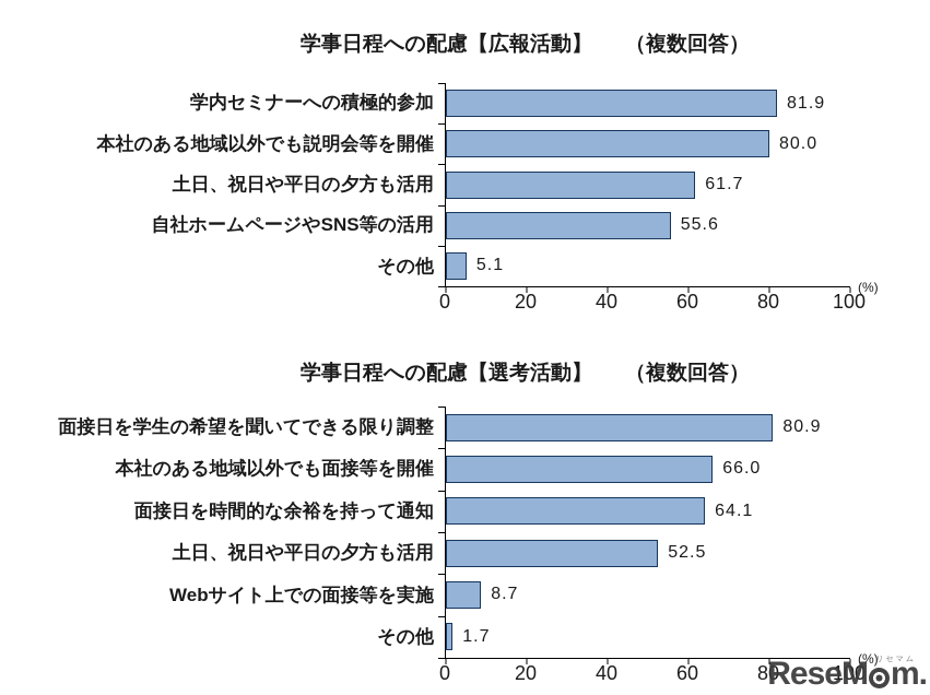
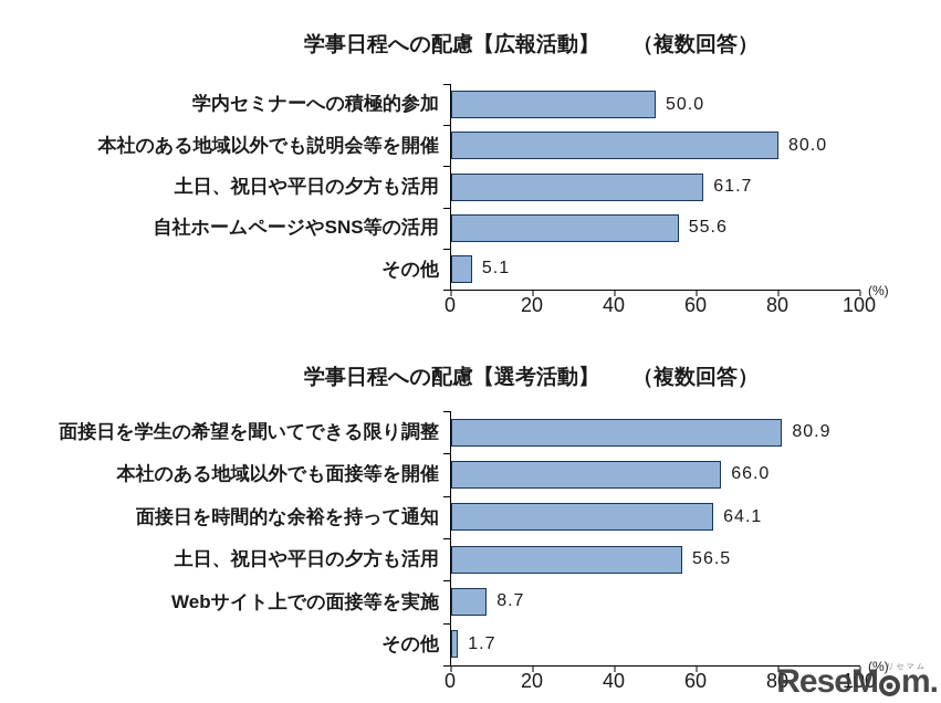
学事日程への配慮【広報活動】/学内セミナーへの積極的参加: 81.9 -> 50.0
学事日程への配慮【選考活動】/土日、祝日や平日の夕方も活用: 52.5 -> 56.5
